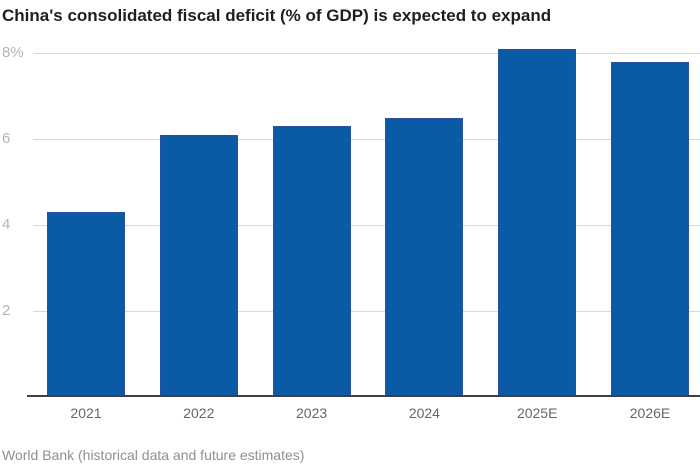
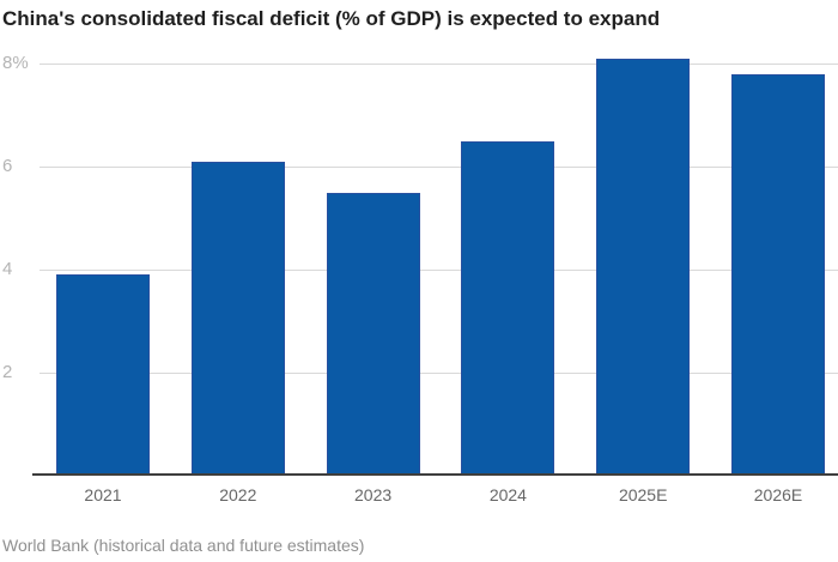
2021: 4.3% -> 3.9%
2023: 6.3% -> 5.5%
